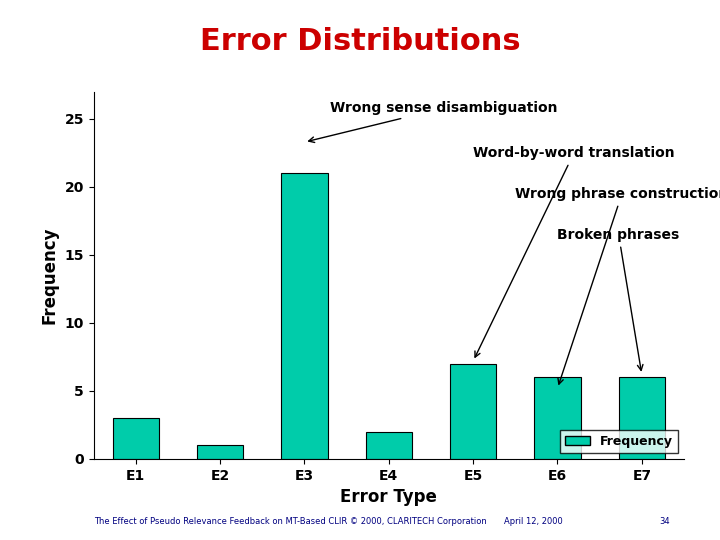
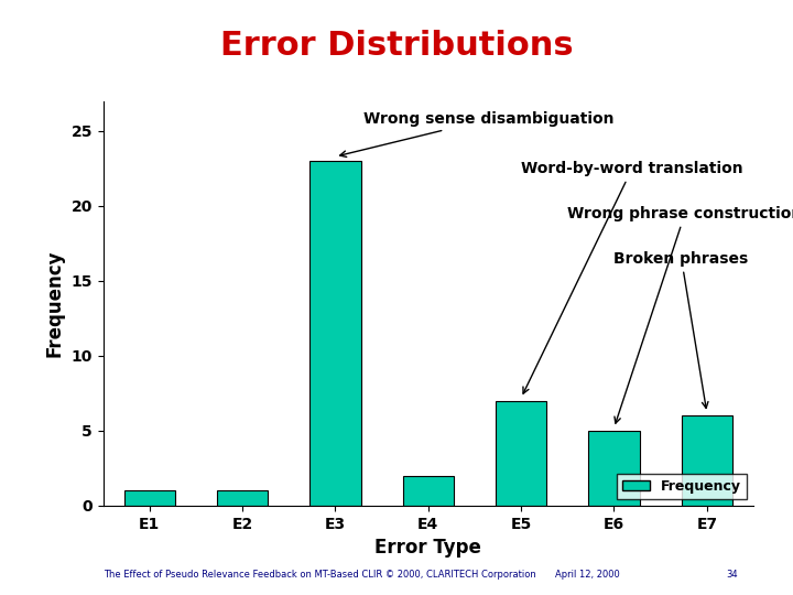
E1: 3 -> 1
E3: 21 -> 23
E6: 6 -> 5
